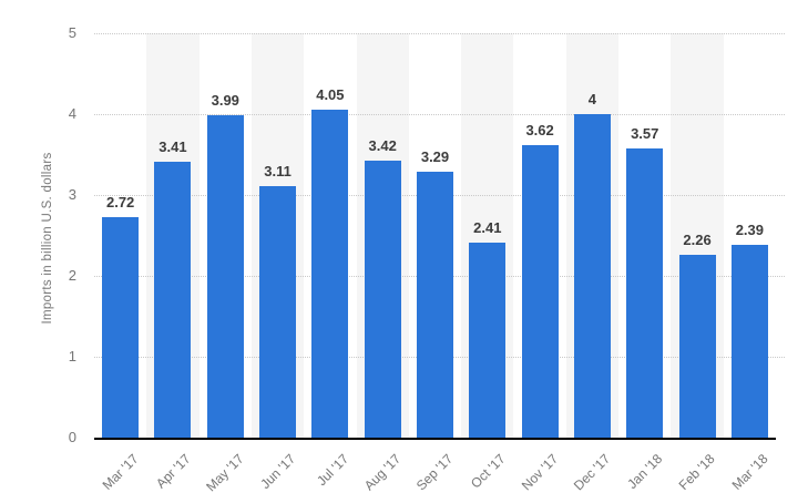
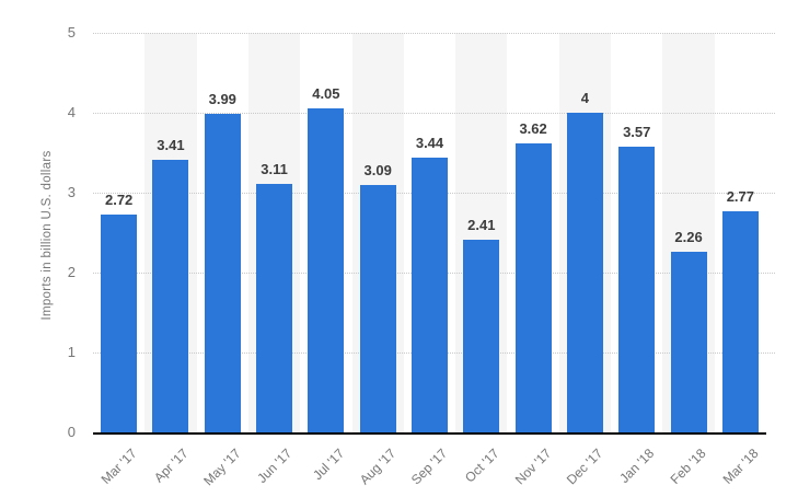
Aug '17: 3.42 -> 3.09
Sep '17: 3.29 -> 3.44
Mar '18: 2.39 -> 2.77
